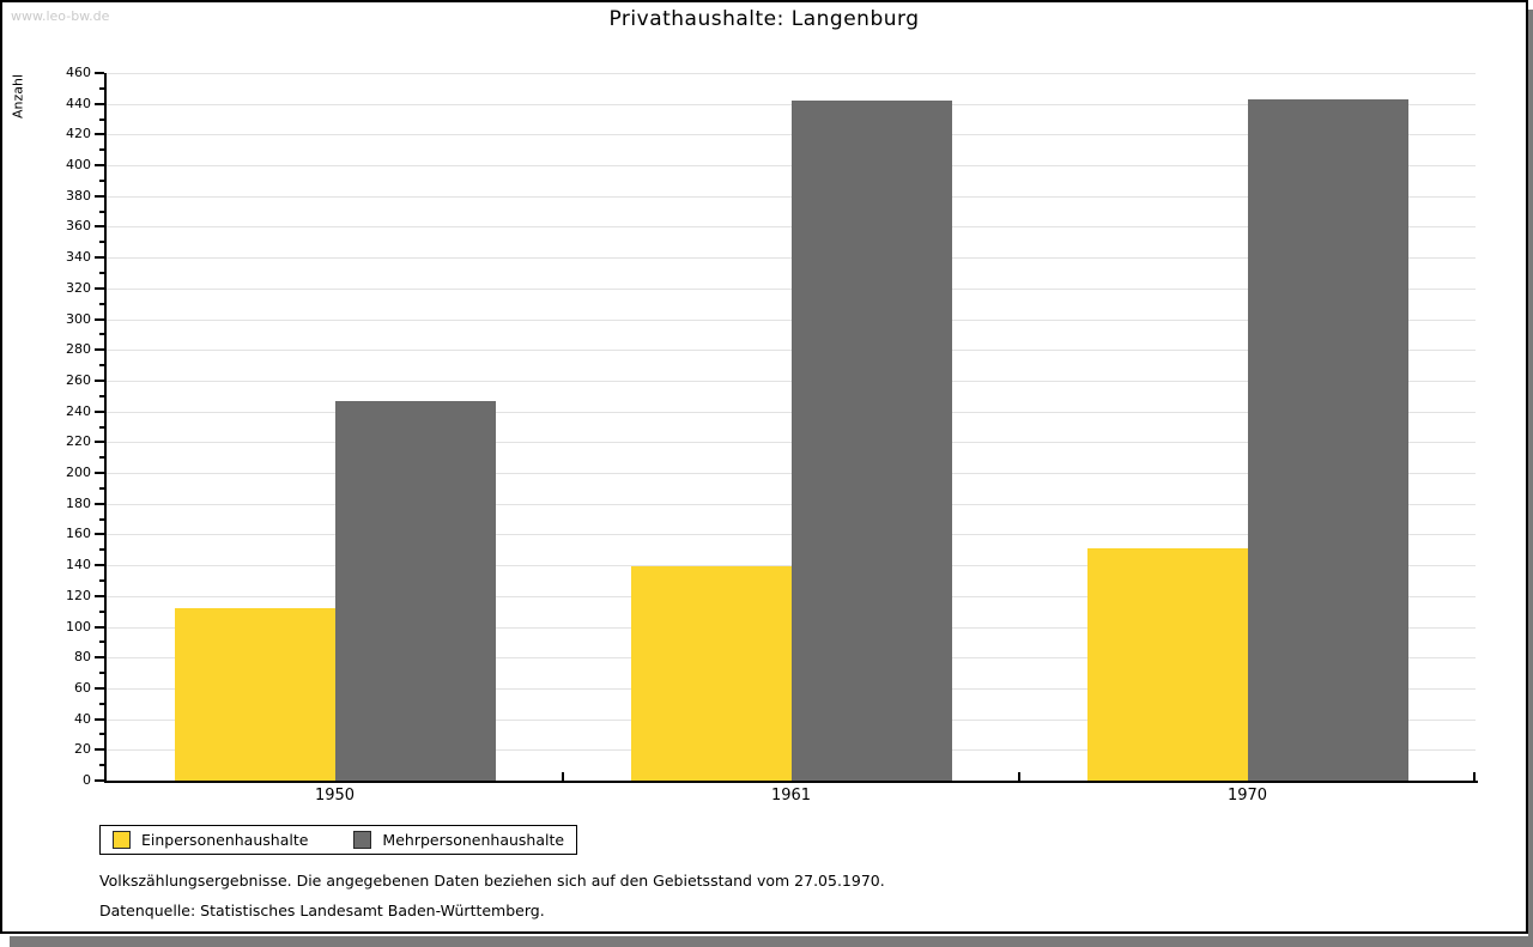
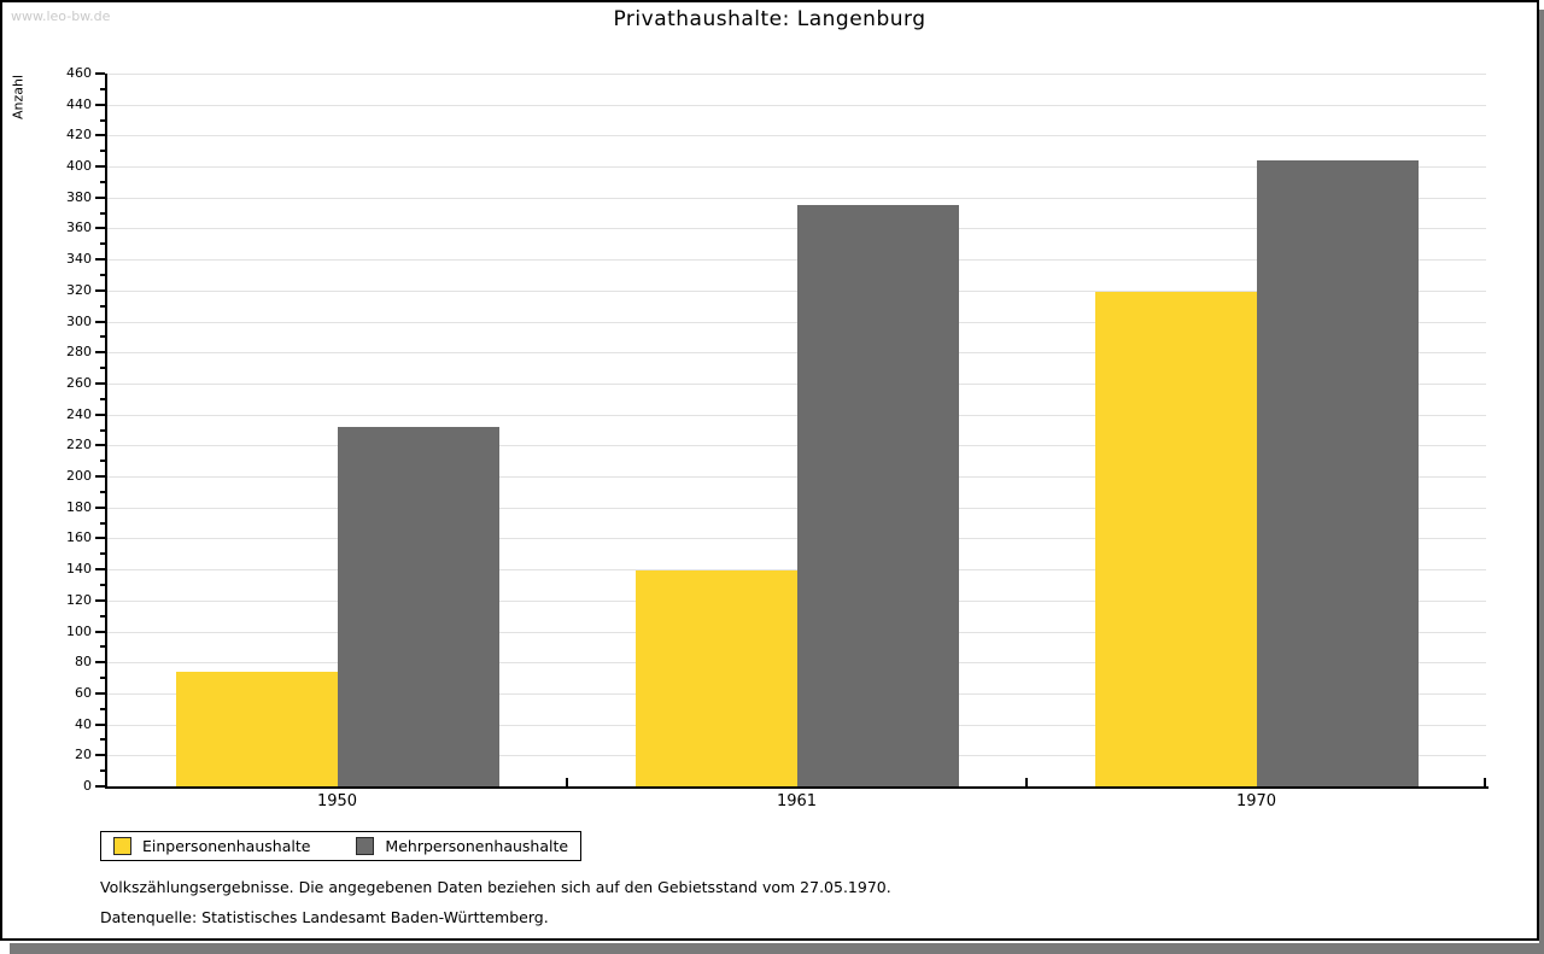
Einpersonenhaushalte/1950: 112 -> 74
Mehrpersonenhaushalte/1950: 247 -> 232
Mehrpersonenhaushalte/1961: 442 -> 375
Einpersonenhaushalte/1970: 151 -> 319
Mehrpersonenhaushalte/1970: 443 -> 404
